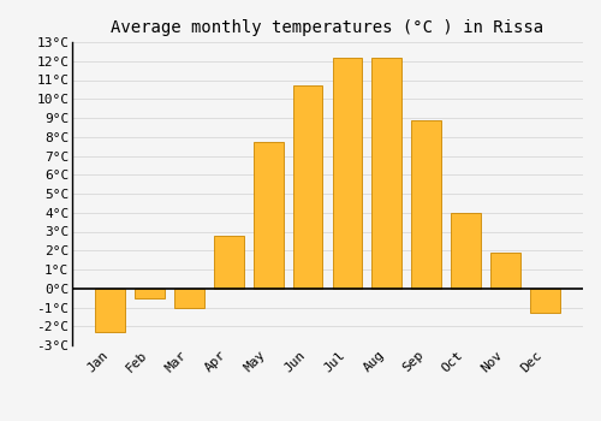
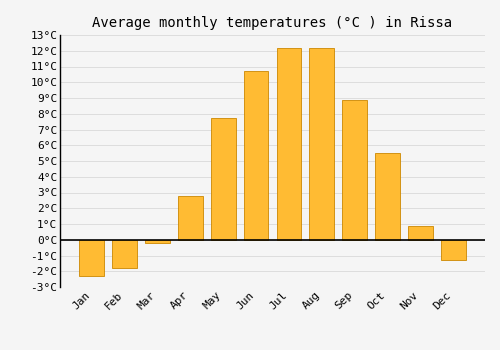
Feb: -0.5°C -> -1.8°C
Mar: -1.0°C -> -0.2°C
Oct: 4.0°C -> 5.5°C
Nov: 1.9°C -> 0.9°C
